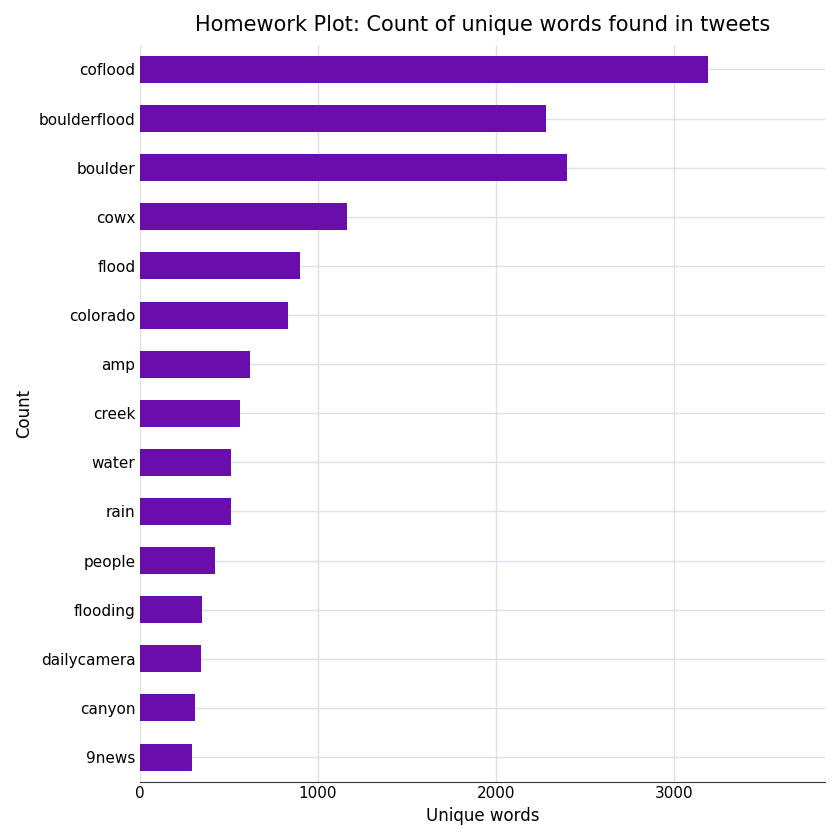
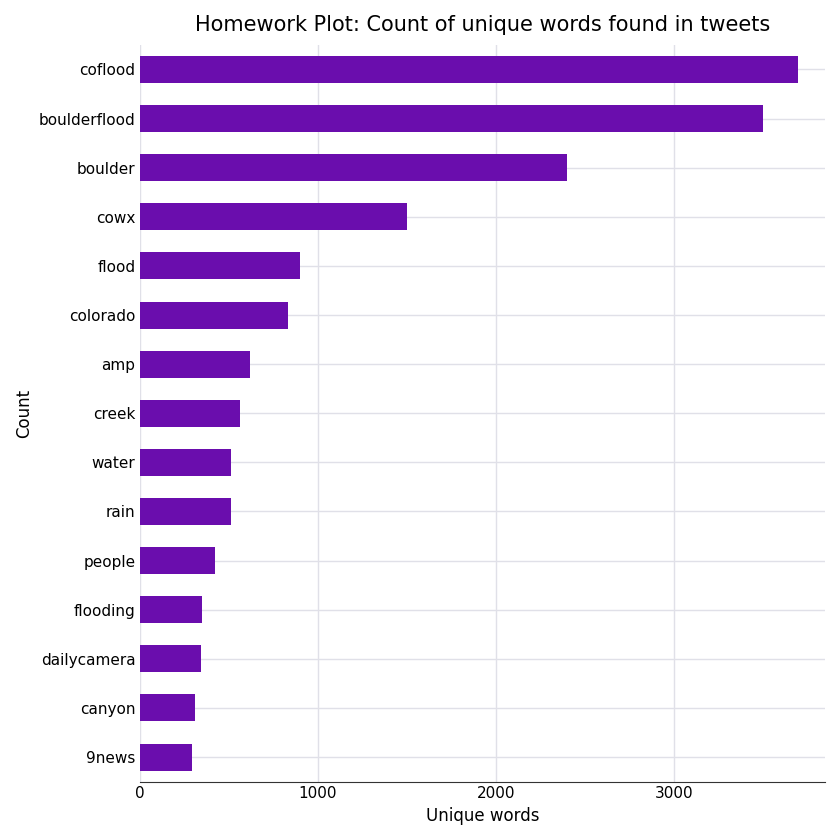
coflood: 3190 -> 3700
boulderflood: 2280 -> 3500
cowx: 1160 -> 1500
